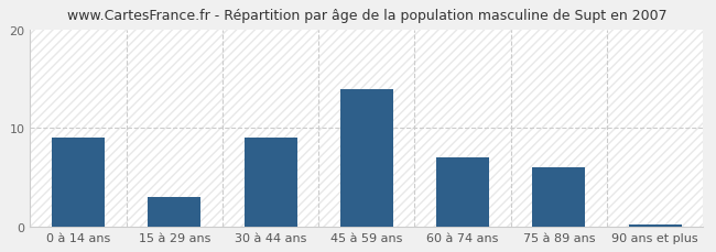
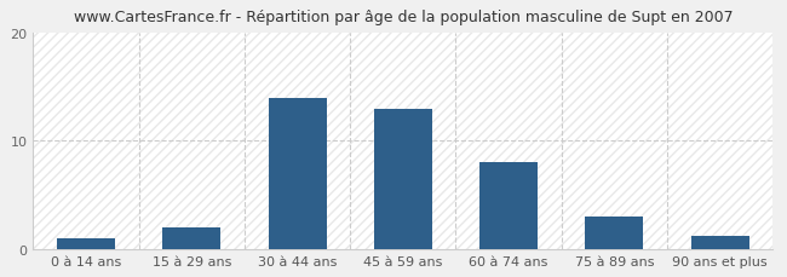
0 à 14 ans: 9.0 -> 1.0
15 à 29 ans: 3.0 -> 2.0
30 à 44 ans: 9.0 -> 14.0
45 à 59 ans: 14.0 -> 13.0
60 à 74 ans: 7.0 -> 8.0
75 à 89 ans: 6.0 -> 3.0
90 ans et plus: 0.2 -> 1.2
